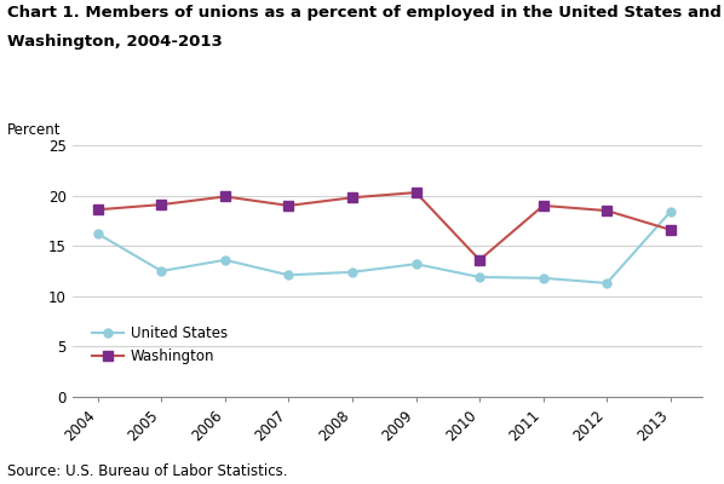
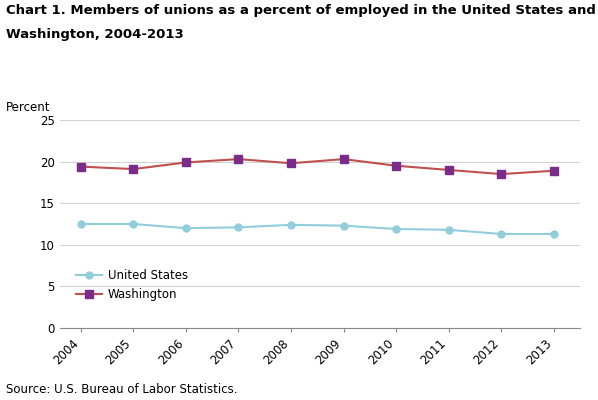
United States/2004: 16.2 -> 12.5
Washington/2004: 18.6 -> 19.4
United States/2006: 13.6 -> 12.0
Washington/2007: 19.0 -> 20.3
United States/2009: 13.2 -> 12.3
Washington/2010: 13.6 -> 19.5
United States/2013: 18.4 -> 11.3
Washington/2013: 16.6 -> 18.9
